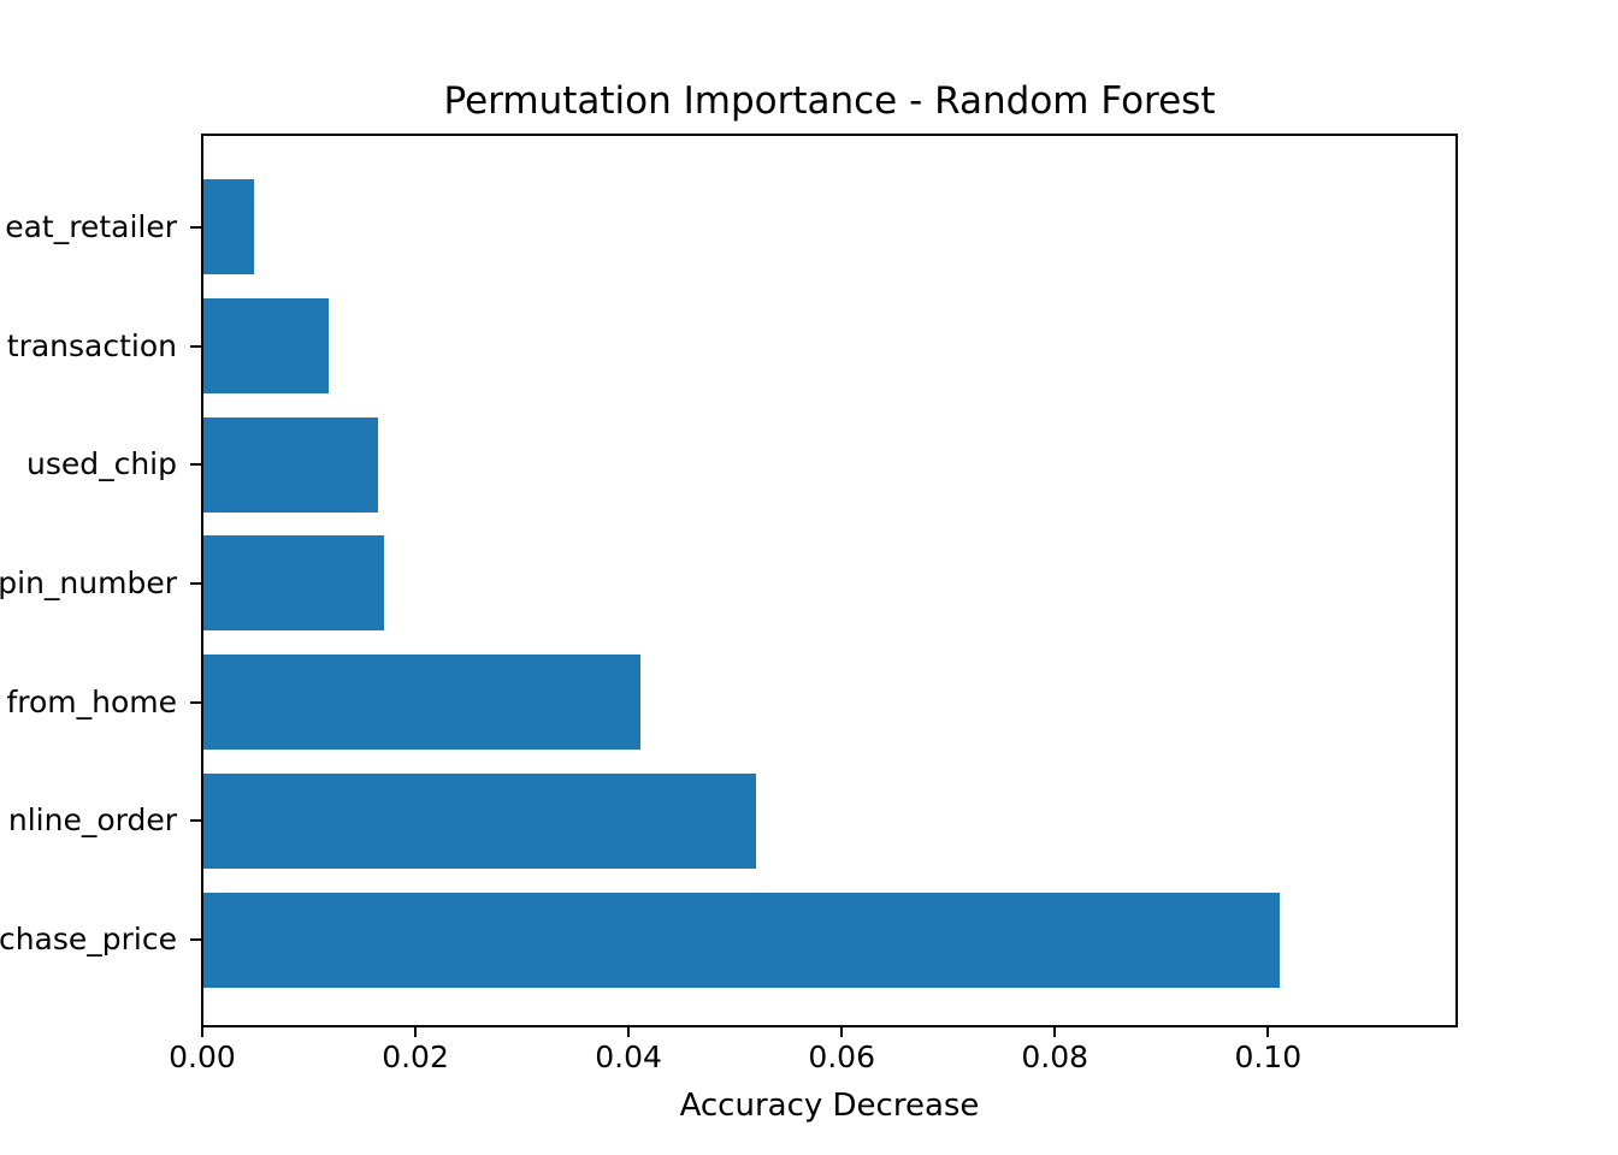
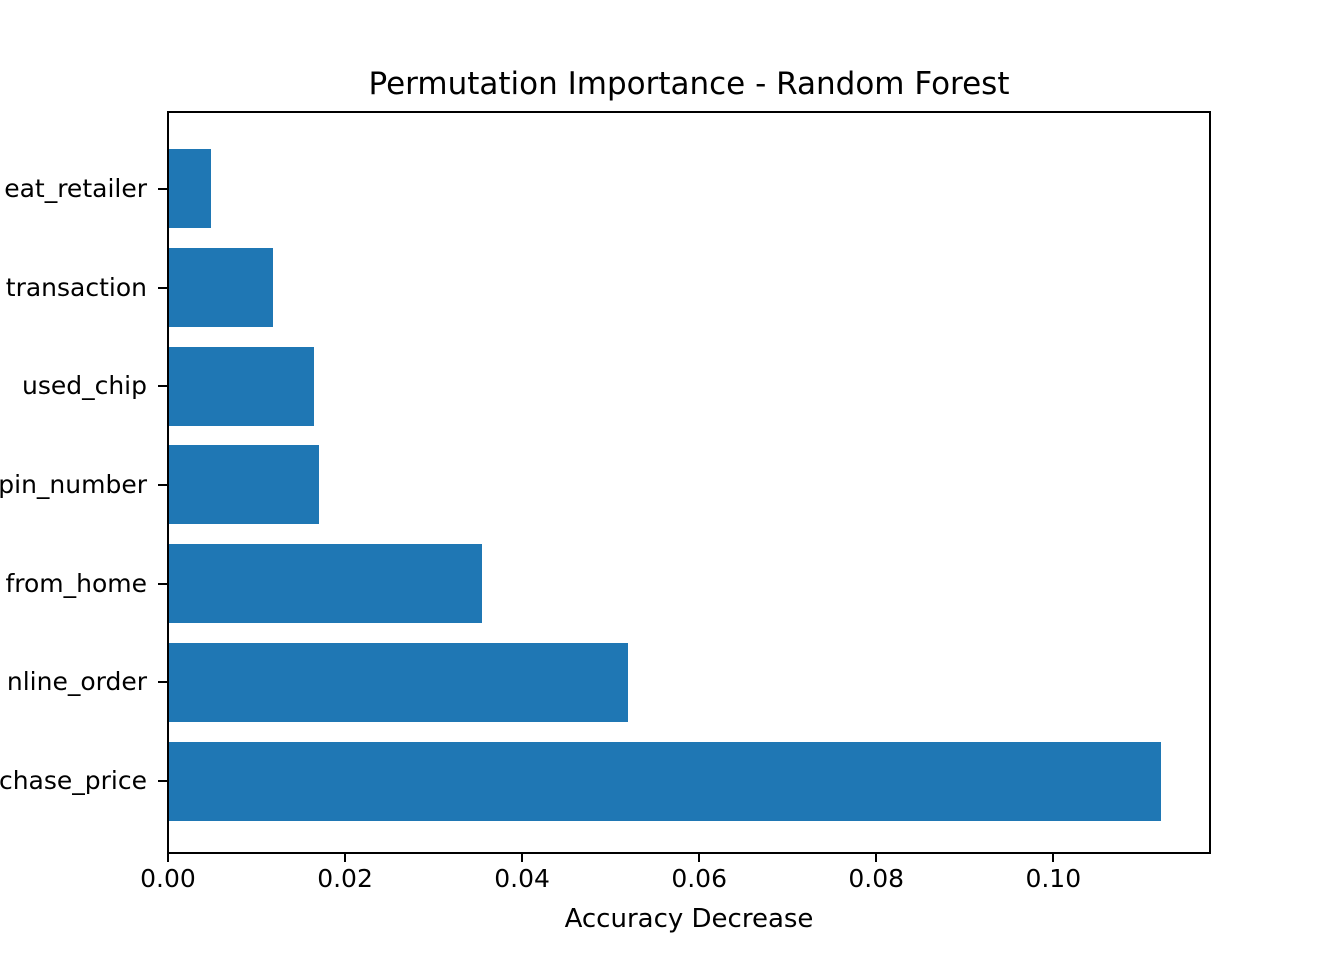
from_home: 0.041 -> 0.035
chase_price: 0.101 -> 0.112
